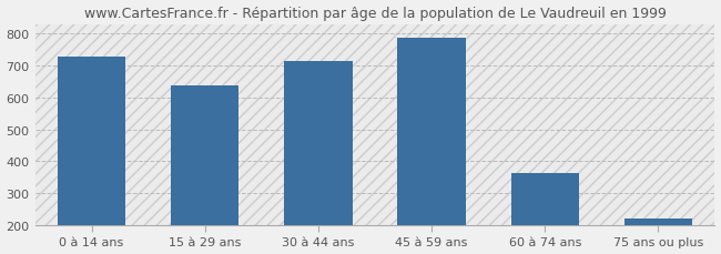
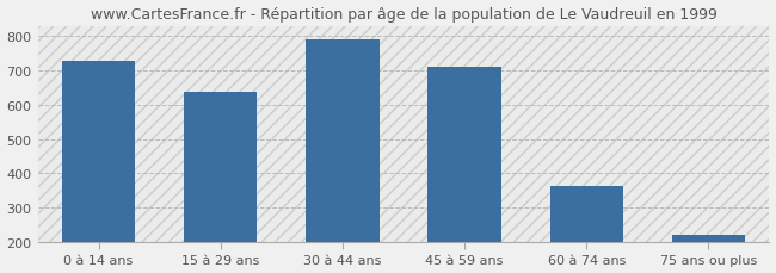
30 à 44 ans: 715 -> 790
45 à 59 ans: 785 -> 712
